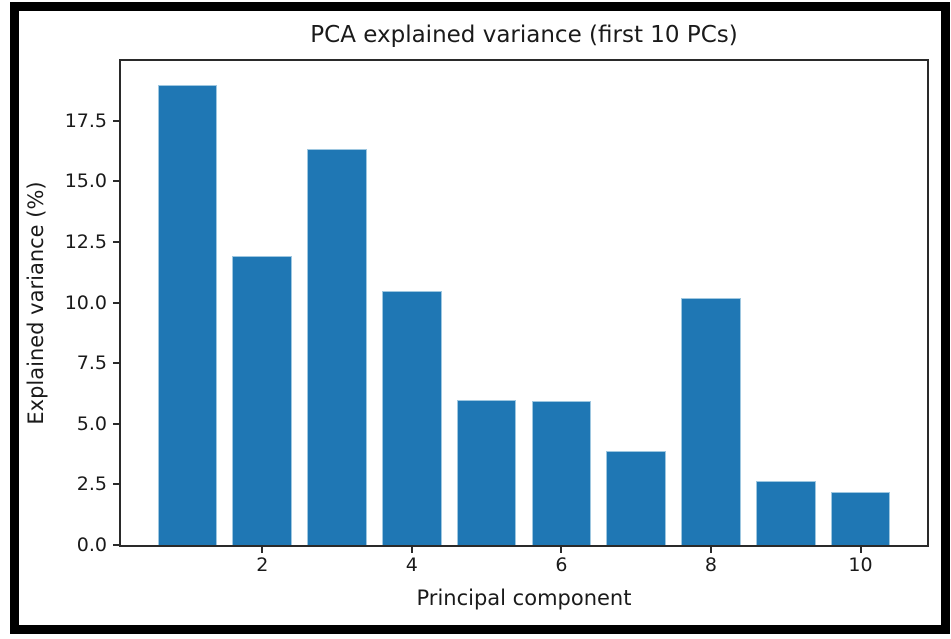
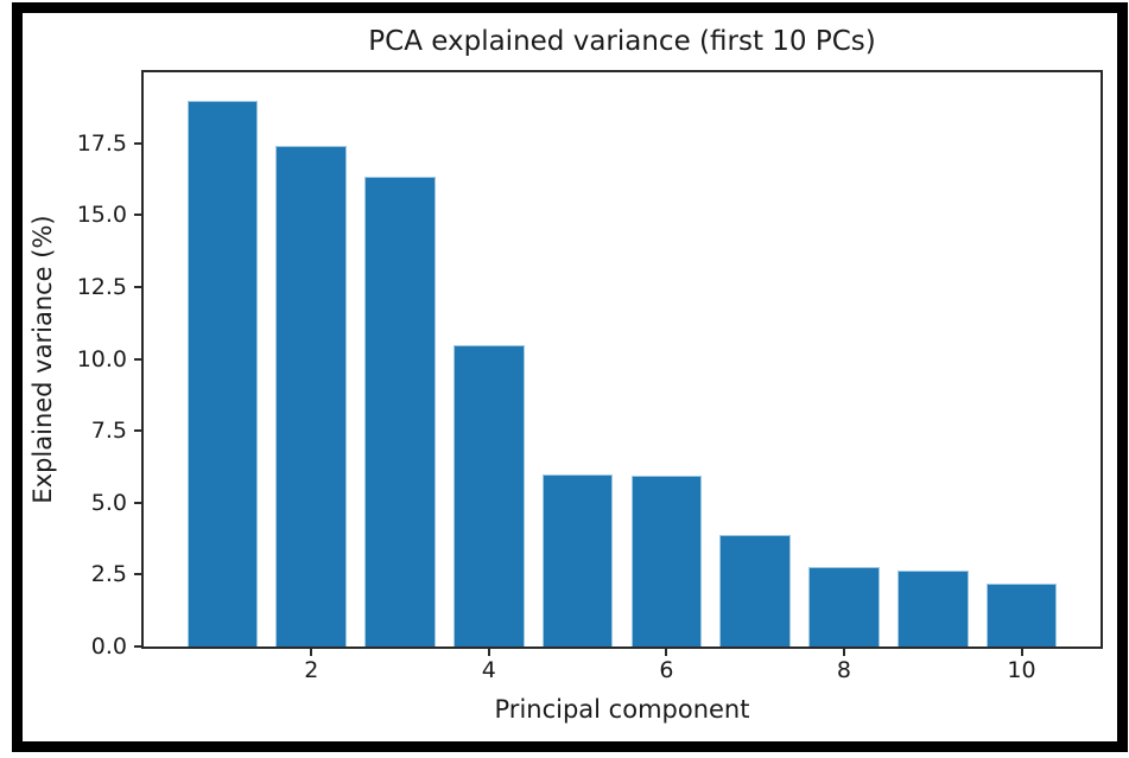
2: 11.9 -> 17.4
8: 10.2 -> 2.8
